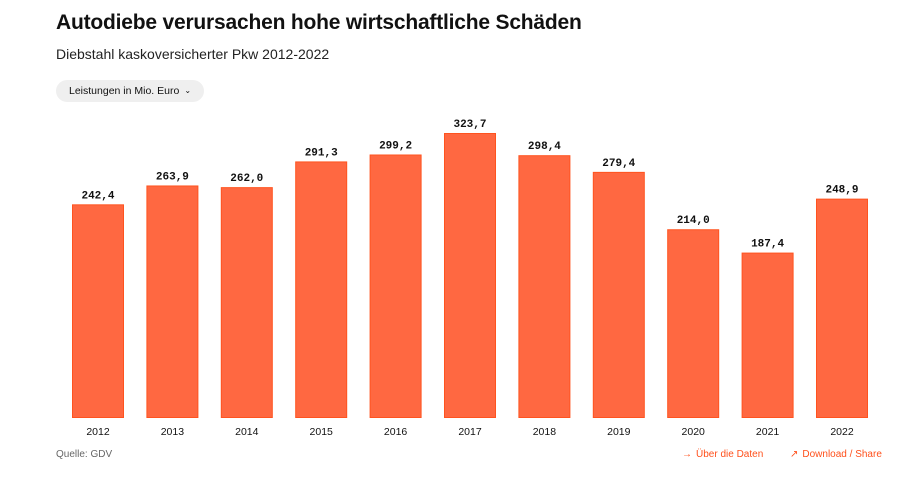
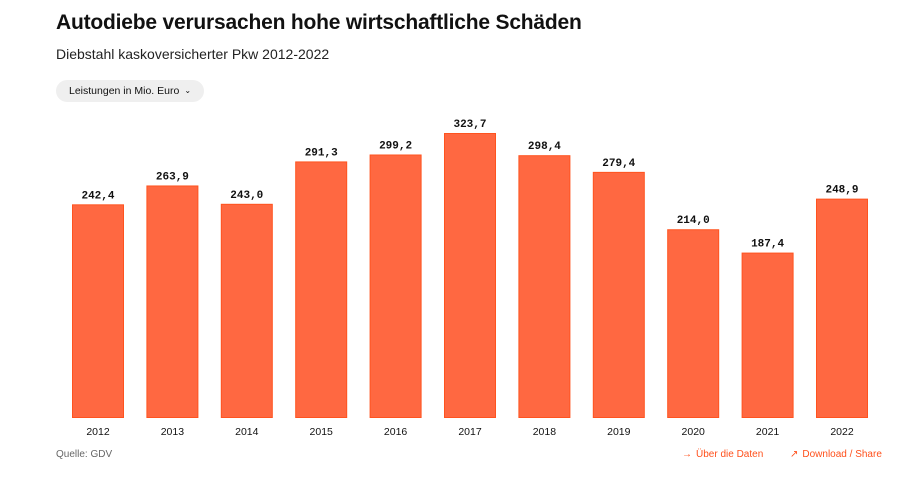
2014: 262,0 -> 243,0
